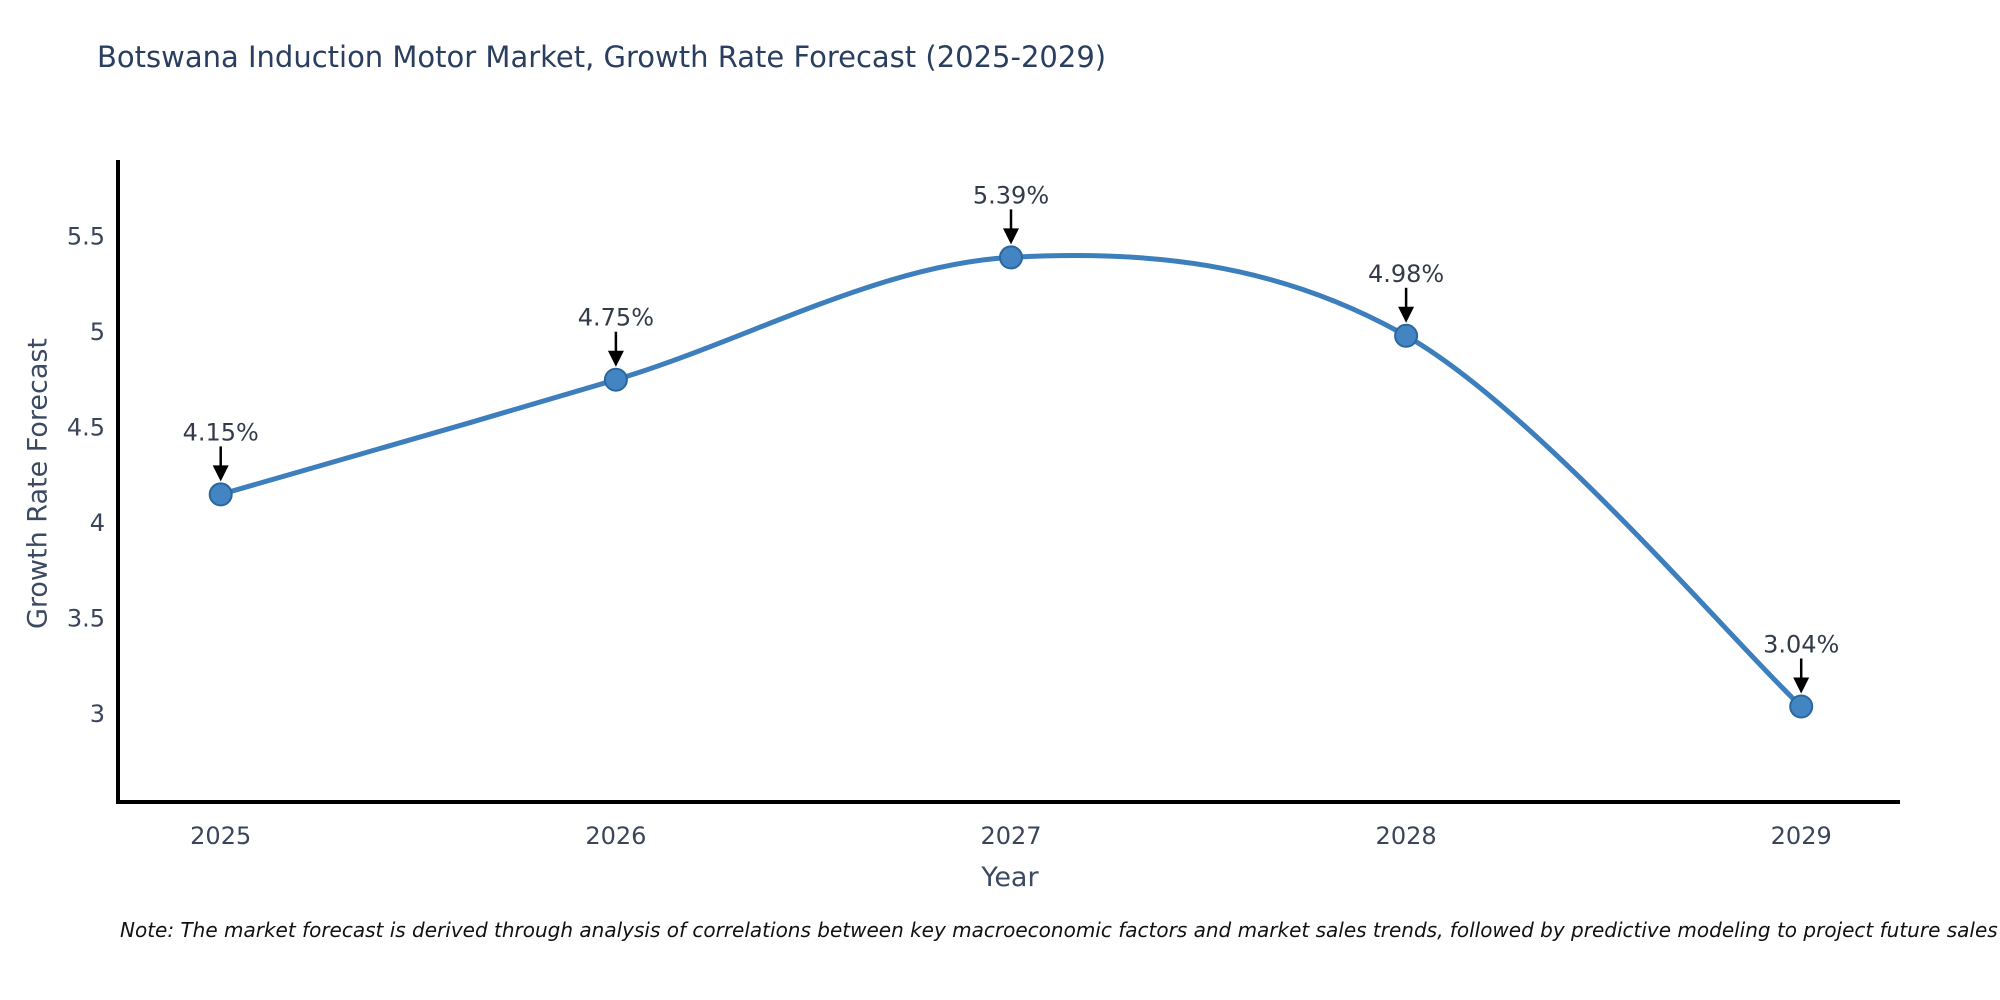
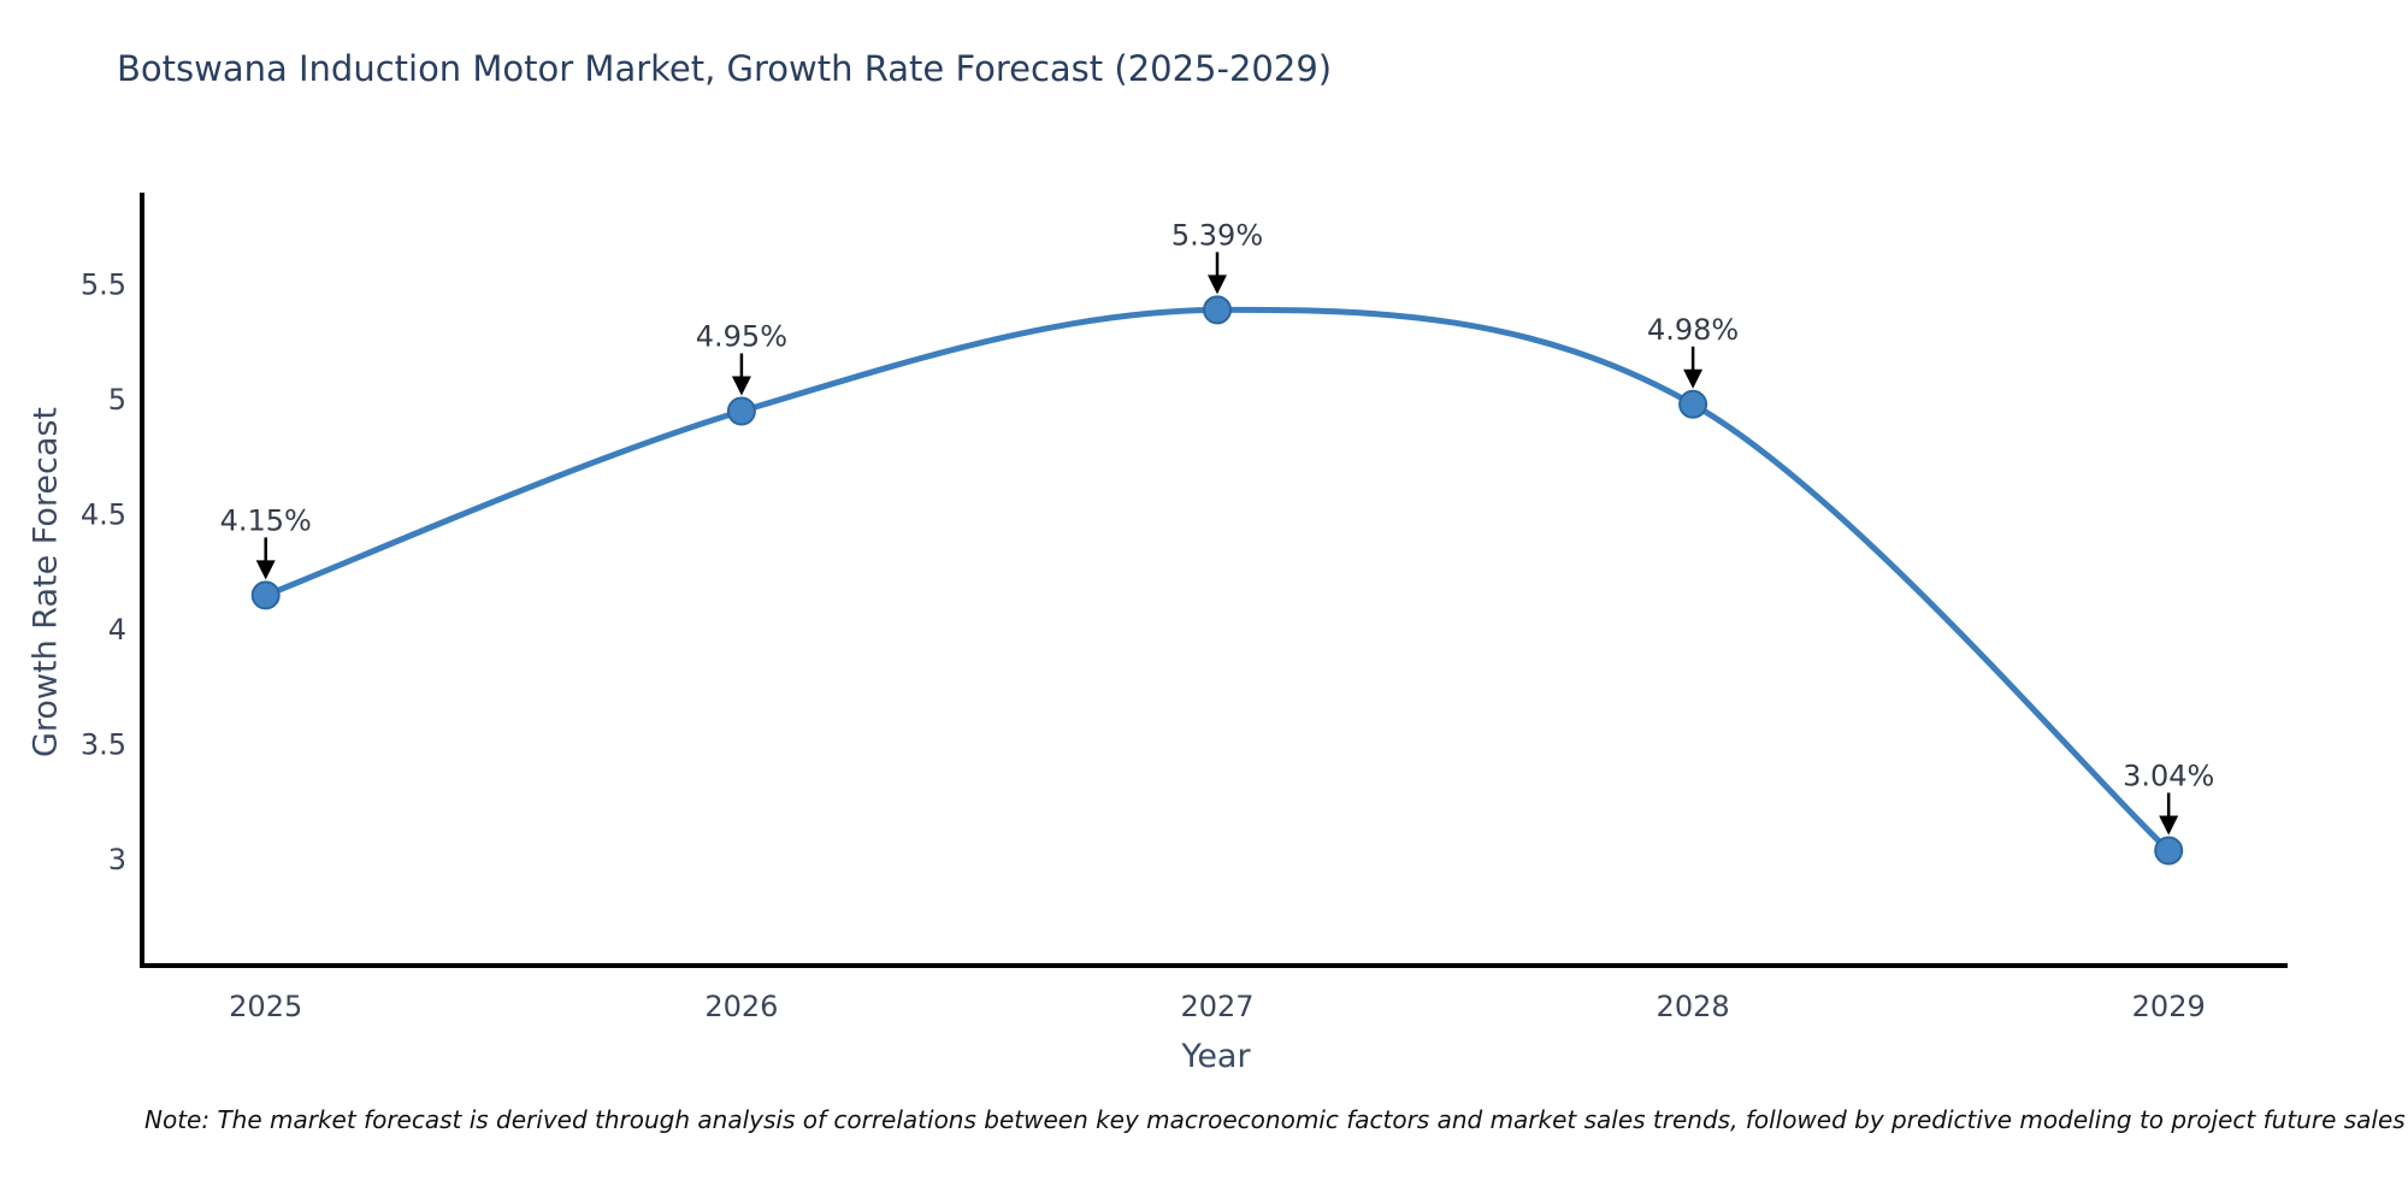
2026: 4.75% -> 4.95%
